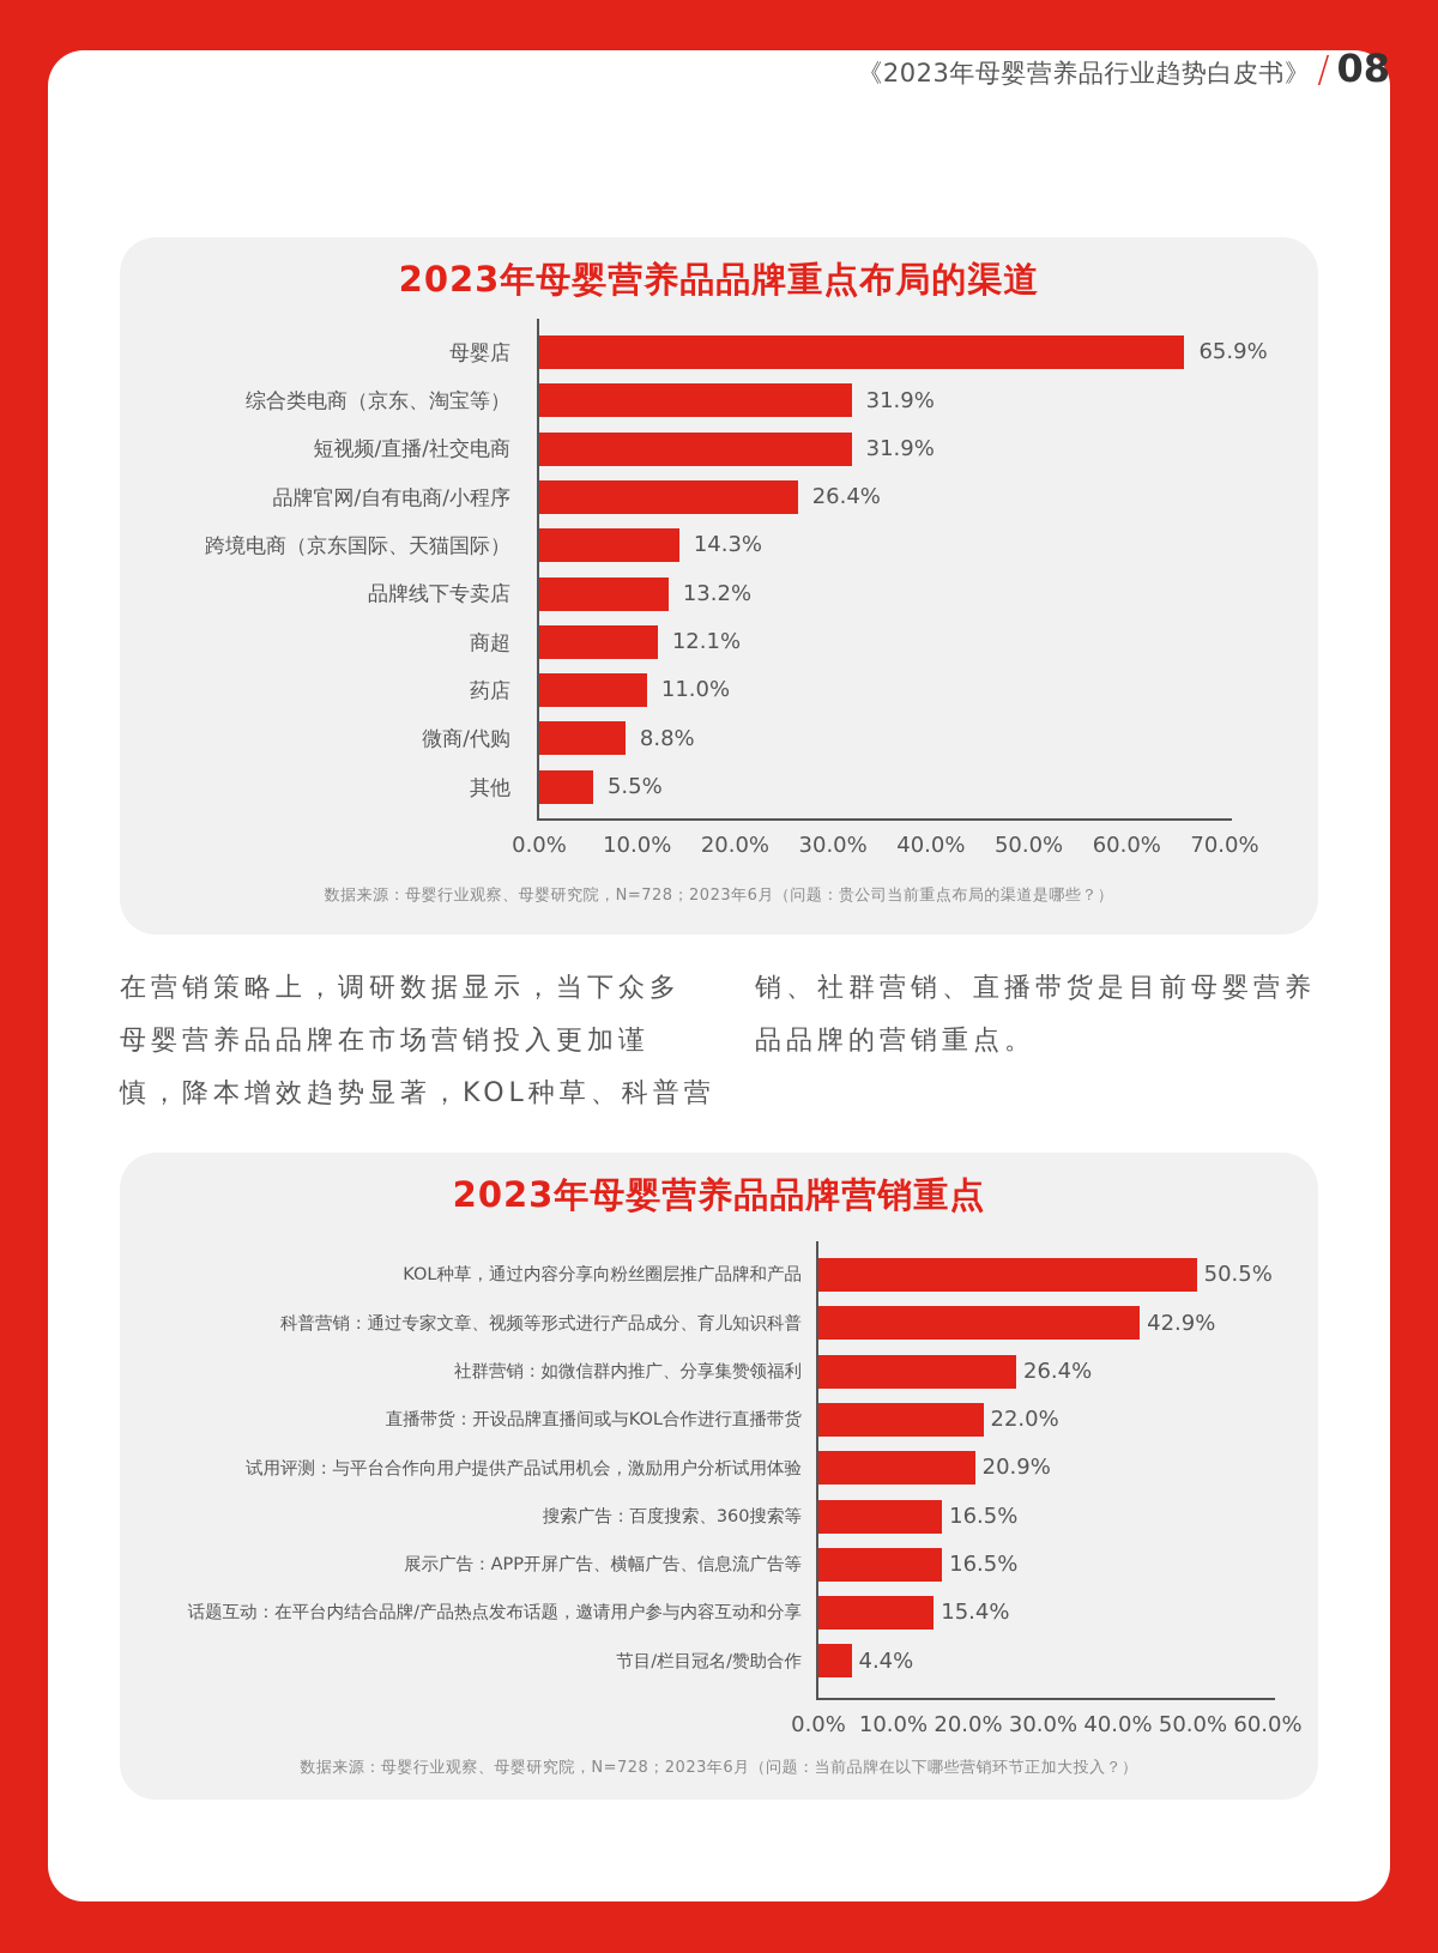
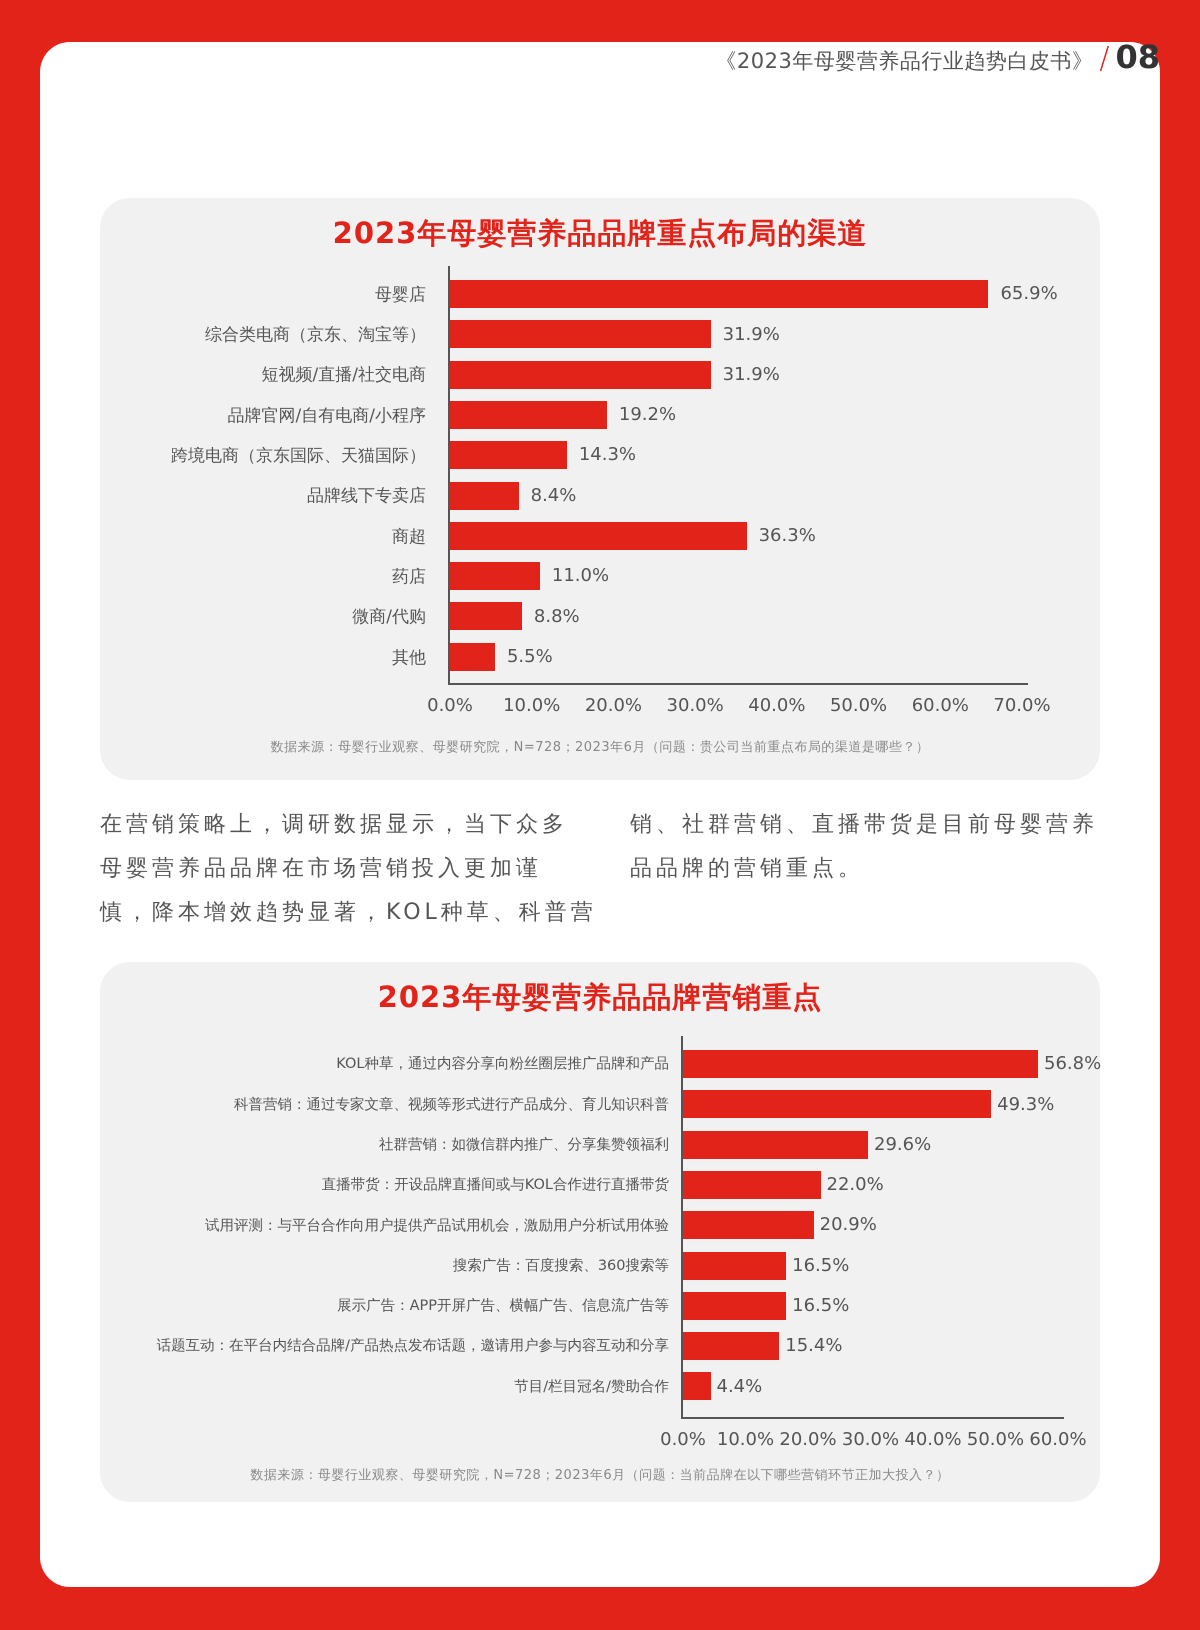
2023年母婴营养品品牌重点布局的渠道/品牌官网/自有电商/小程序: 26.4% -> 19.2%
2023年母婴营养品品牌重点布局的渠道/品牌线下专卖店: 13.2% -> 8.4%
2023年母婴营养品品牌重点布局的渠道/商超: 12.1% -> 36.3%
2023年母婴营养品品牌营销重点/KOL种草，通过内容分享向粉丝圈层推广品牌和产品: 50.5% -> 56.8%
2023年母婴营养品品牌营销重点/科普营销：通过专家文章、视频等形式进行产品成分、育儿知识科普: 42.9% -> 49.3%
2023年母婴营养品品牌营销重点/社群营销：如微信群内推广、分享集赞领福利: 26.4% -> 29.6%
